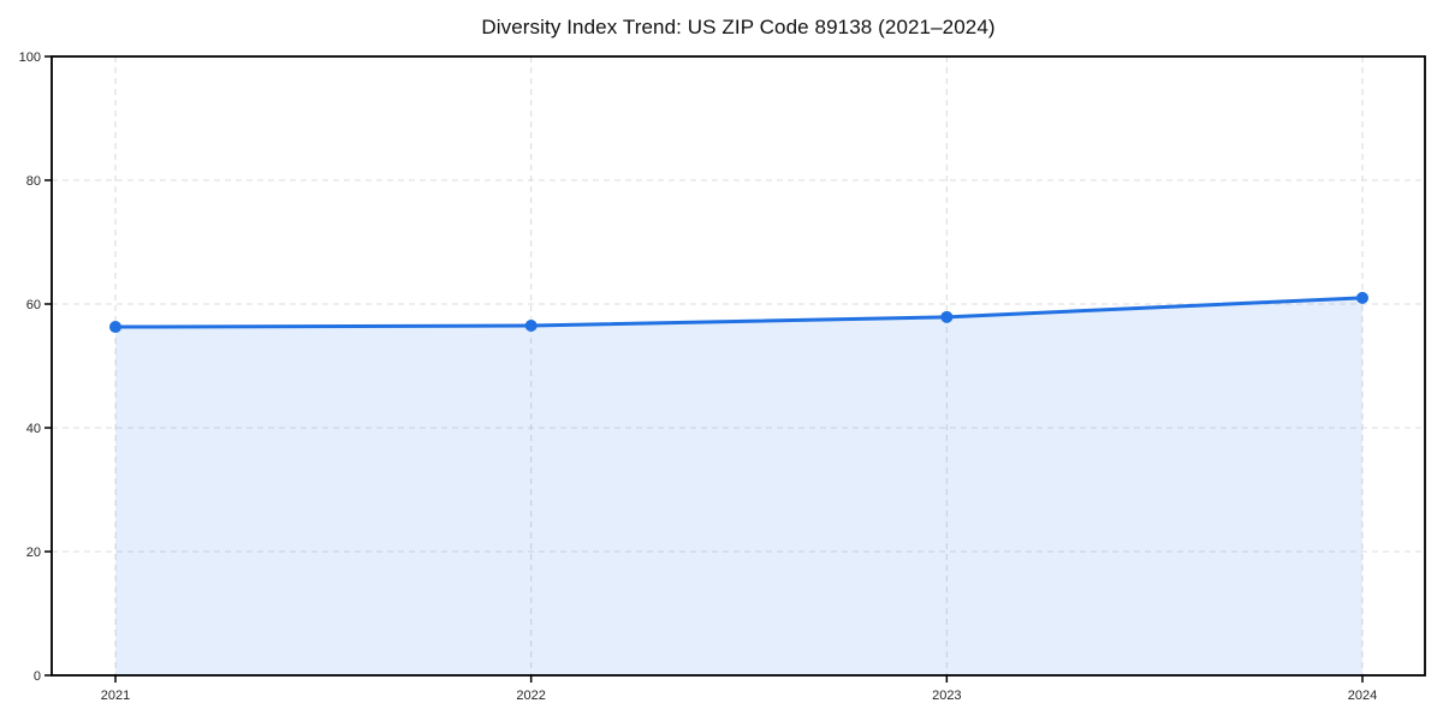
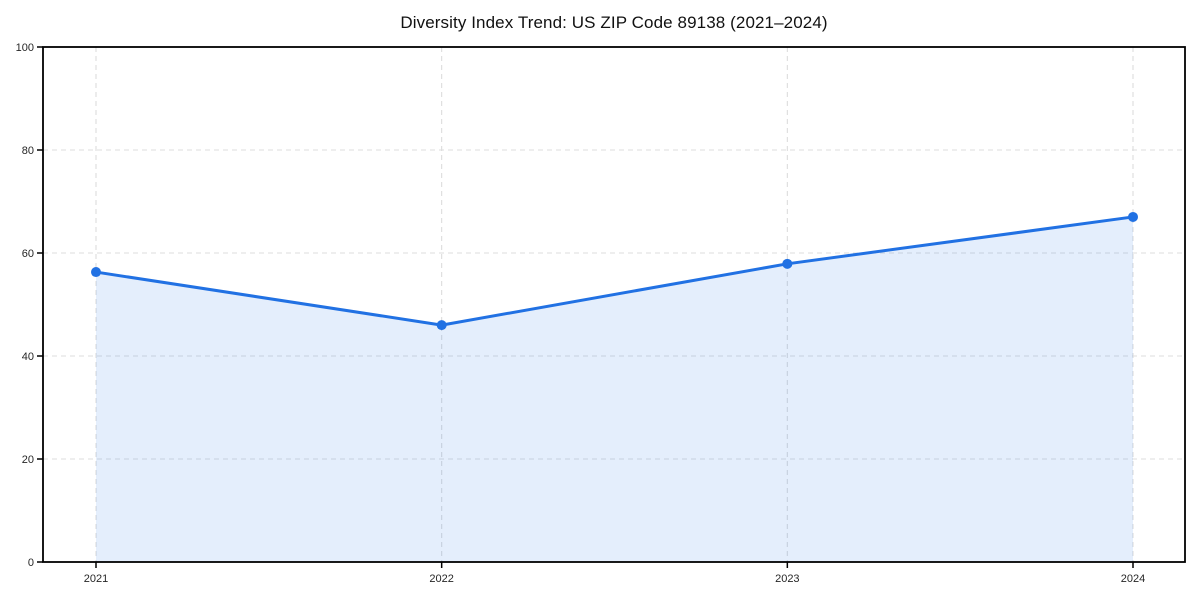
2022: 56 -> 46
2024: 61 -> 67
